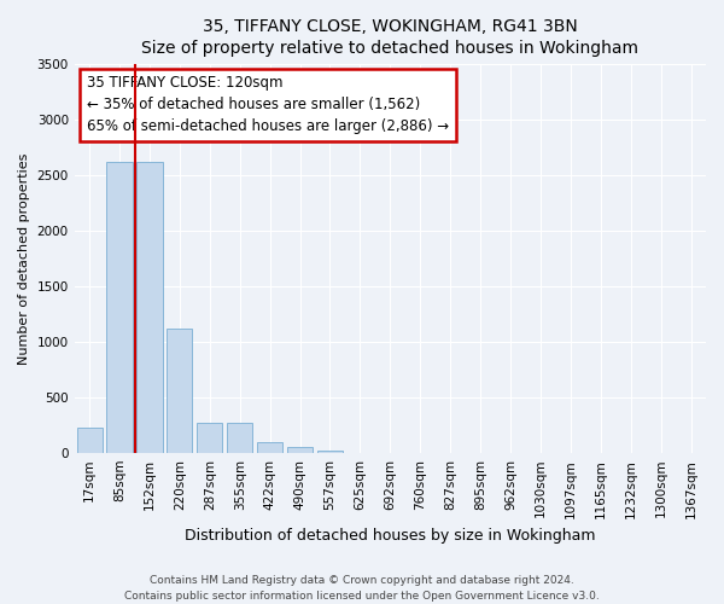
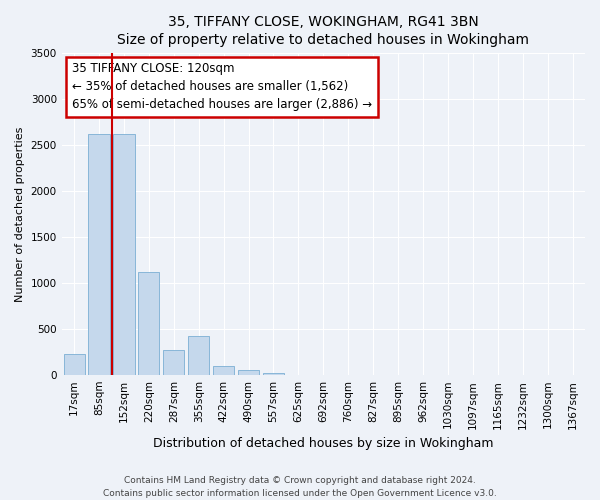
355sqm: 270 -> 420
